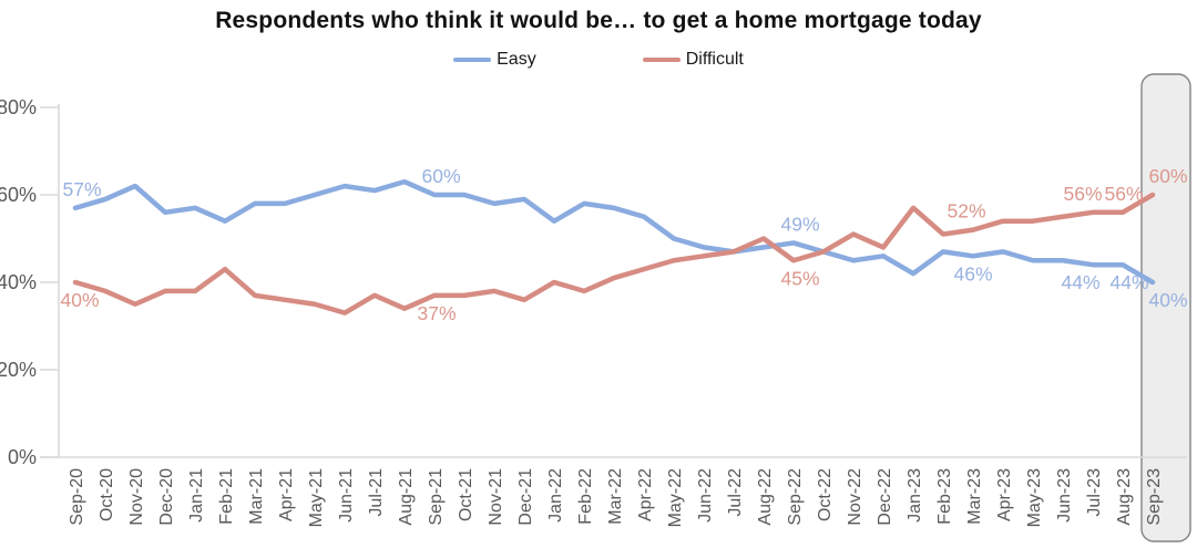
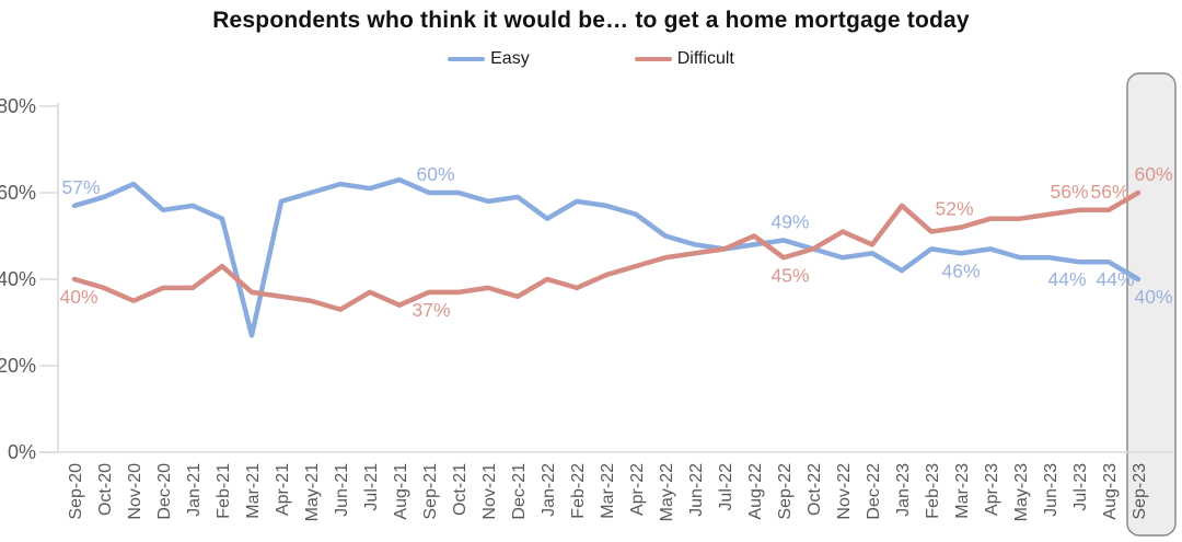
Easy/Mar-21: 58% -> 27%
